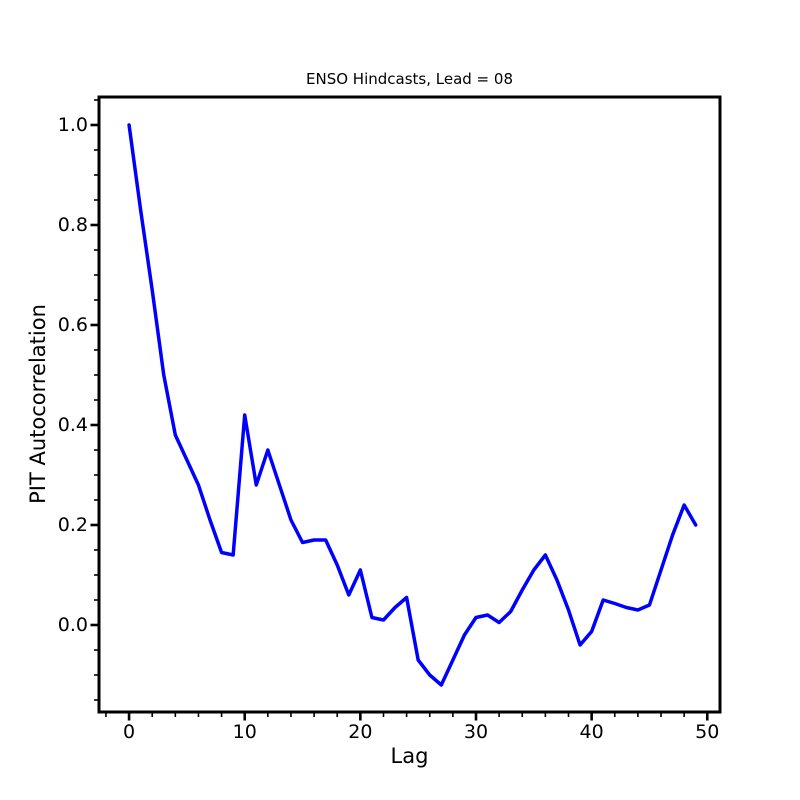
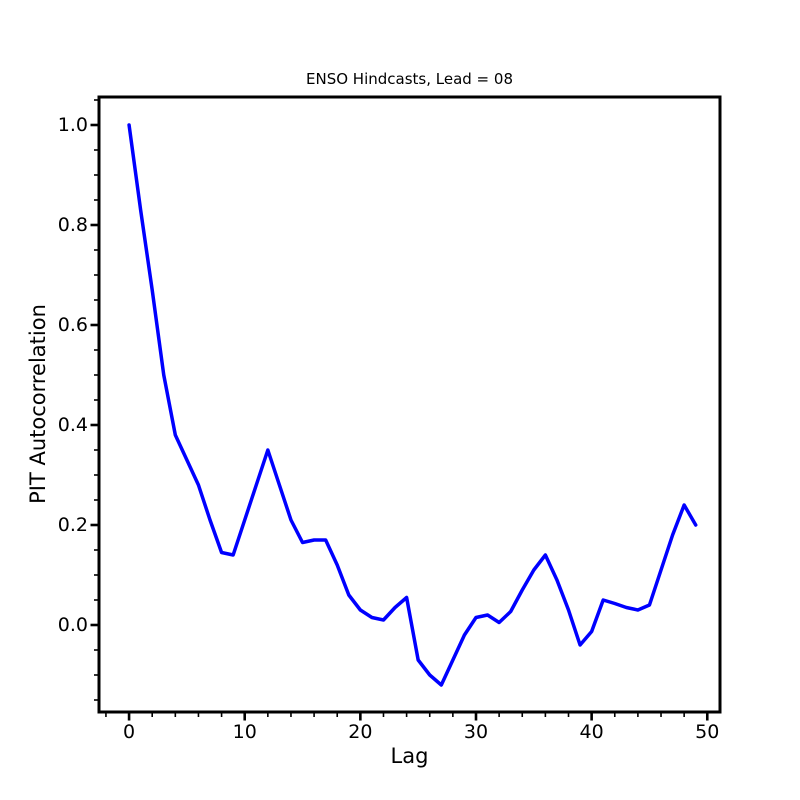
10: 0.42 -> 0.21
20: 0.11 -> 0.03
